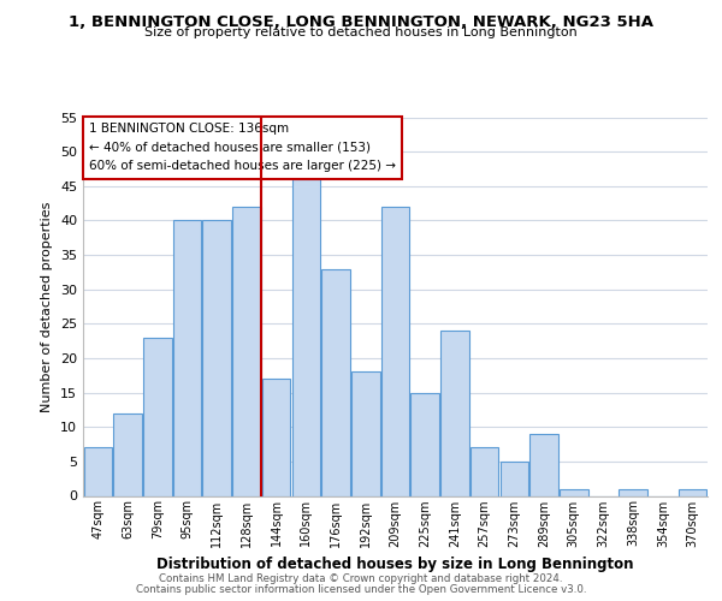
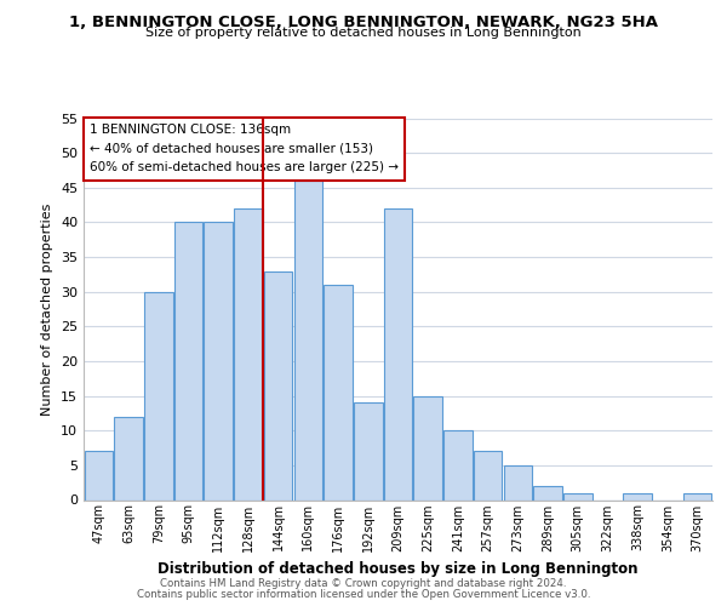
79sqm: 23 -> 30
144sqm: 17 -> 33
176sqm: 33 -> 31
192sqm: 18 -> 14
241sqm: 24 -> 10
289sqm: 9 -> 2
